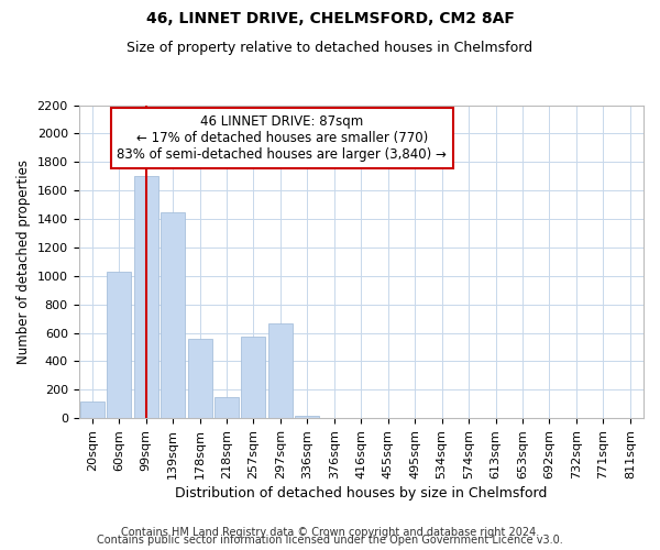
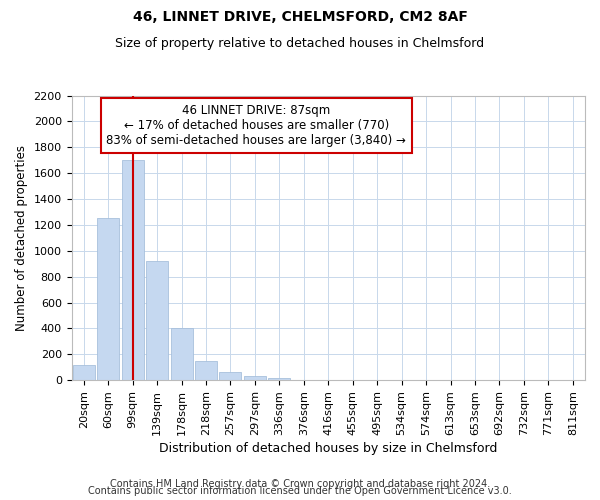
60sqm: 1030 -> 1250
139sqm: 1450 -> 920
178sqm: 560 -> 400
257sqm: 570 -> 60
297sqm: 670 -> 30
